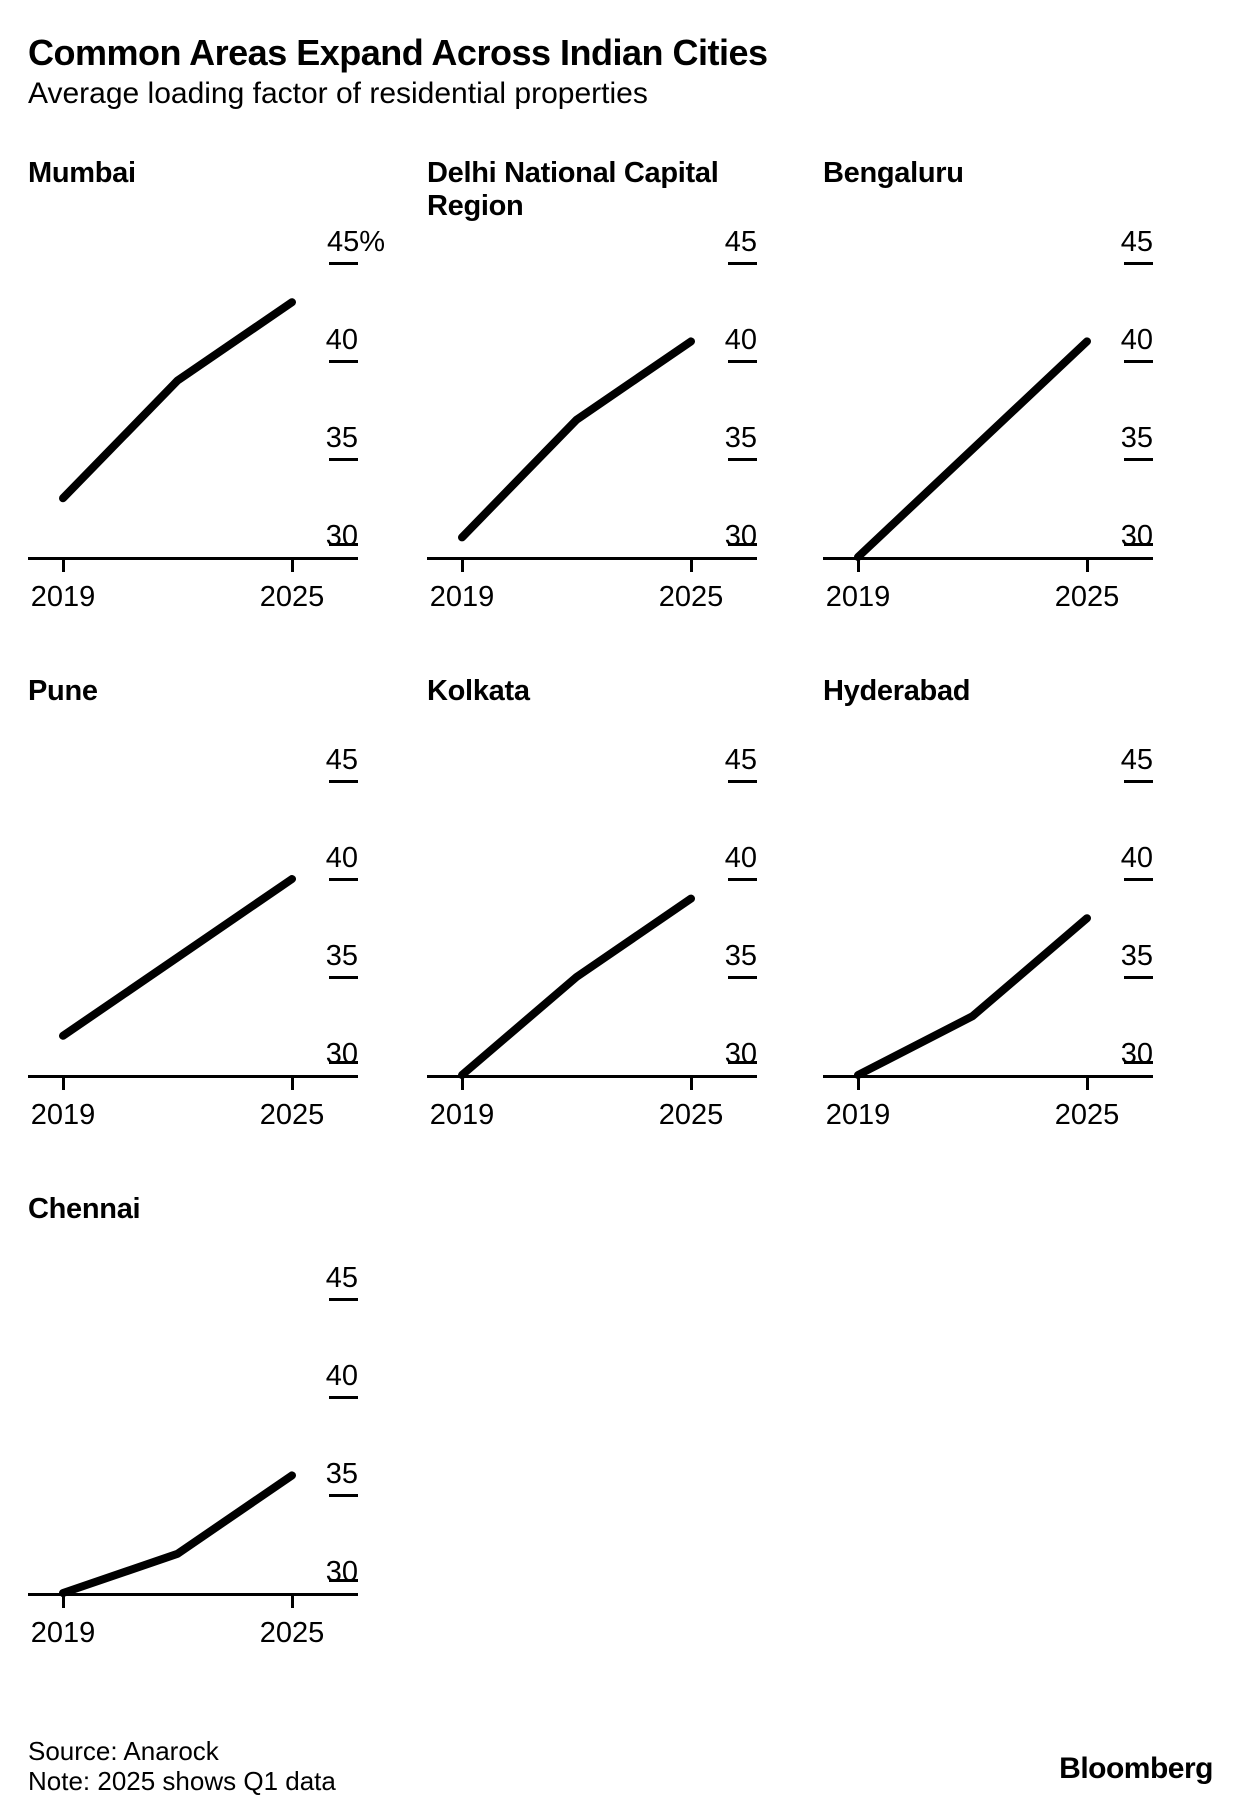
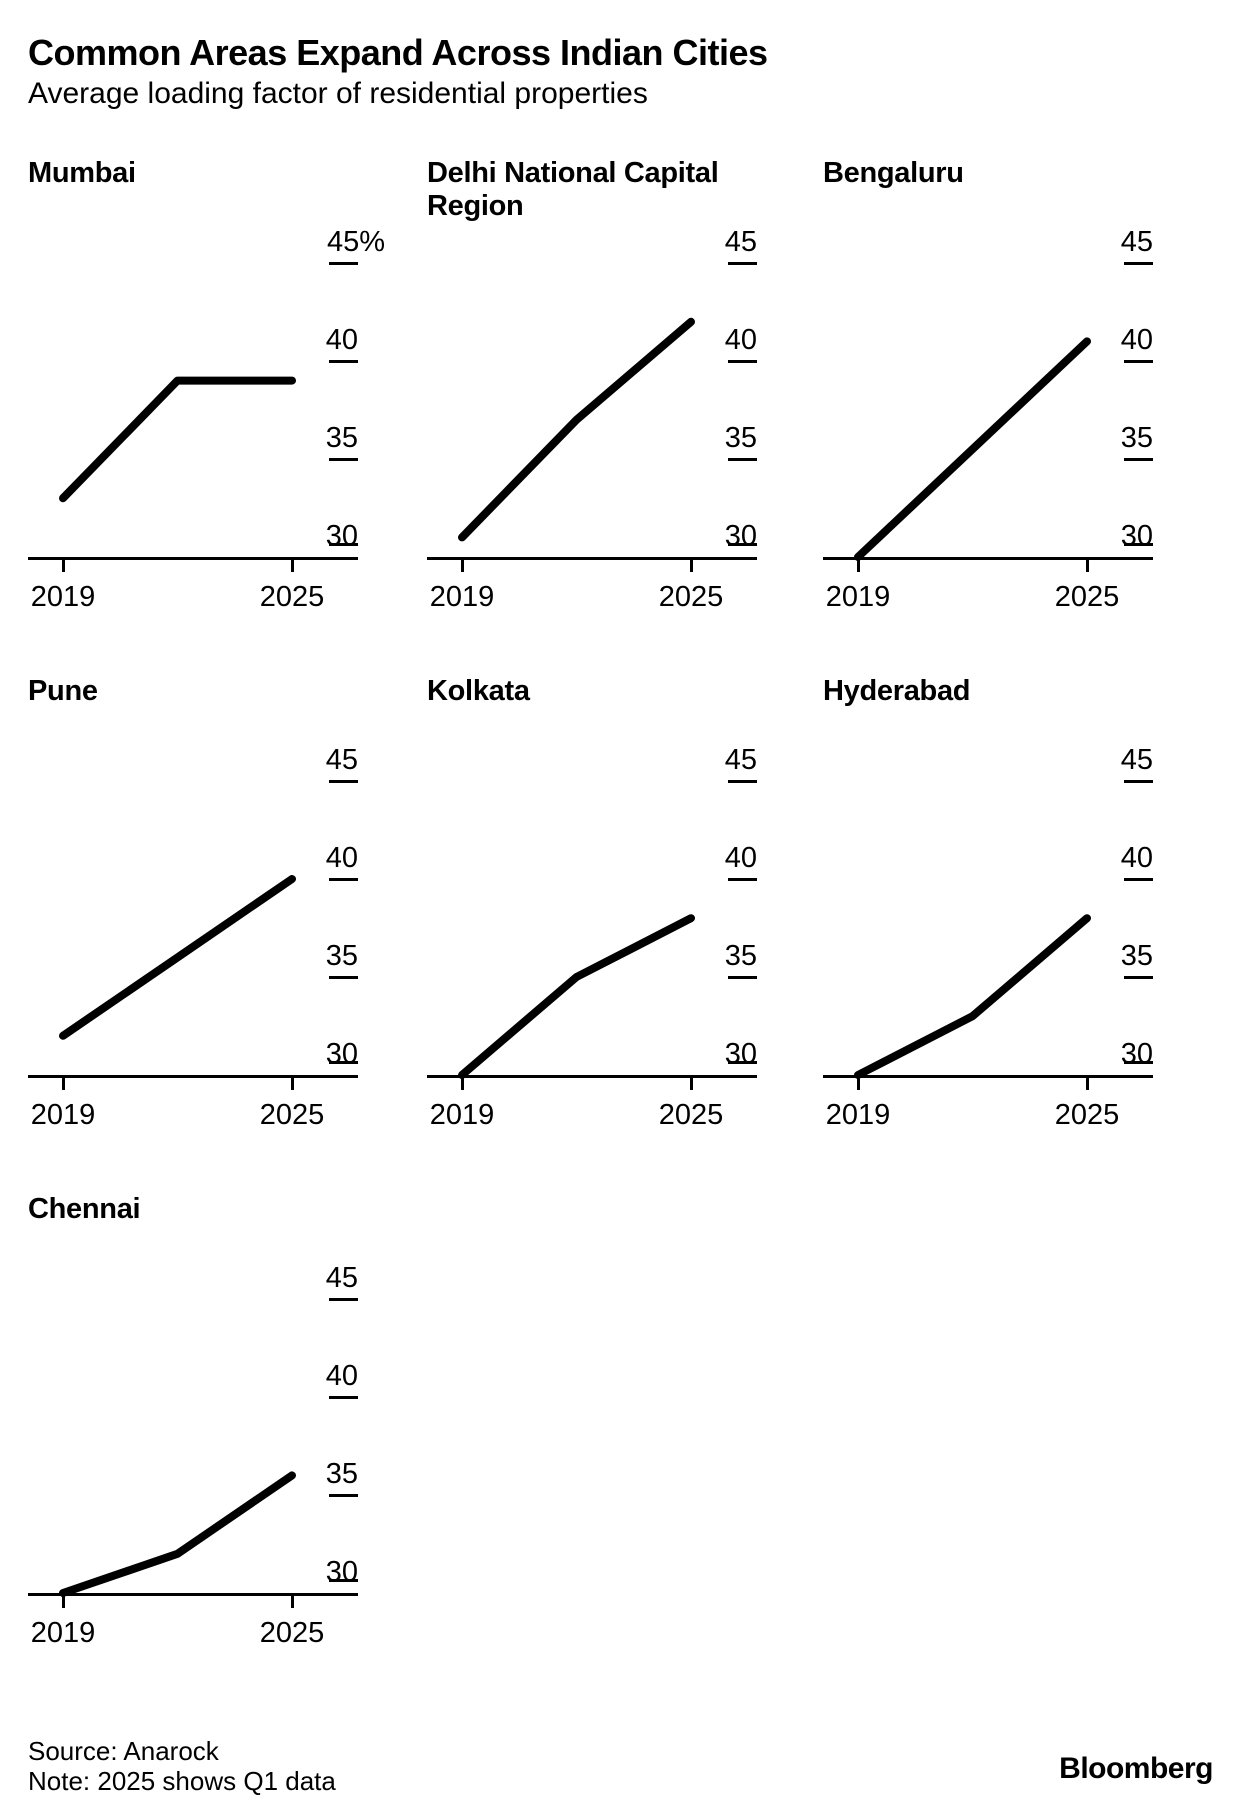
Mumbai/2025: 43 -> 39
Delhi National Capital Region/2025: 41 -> 42
Kolkata/2025: 39 -> 38
